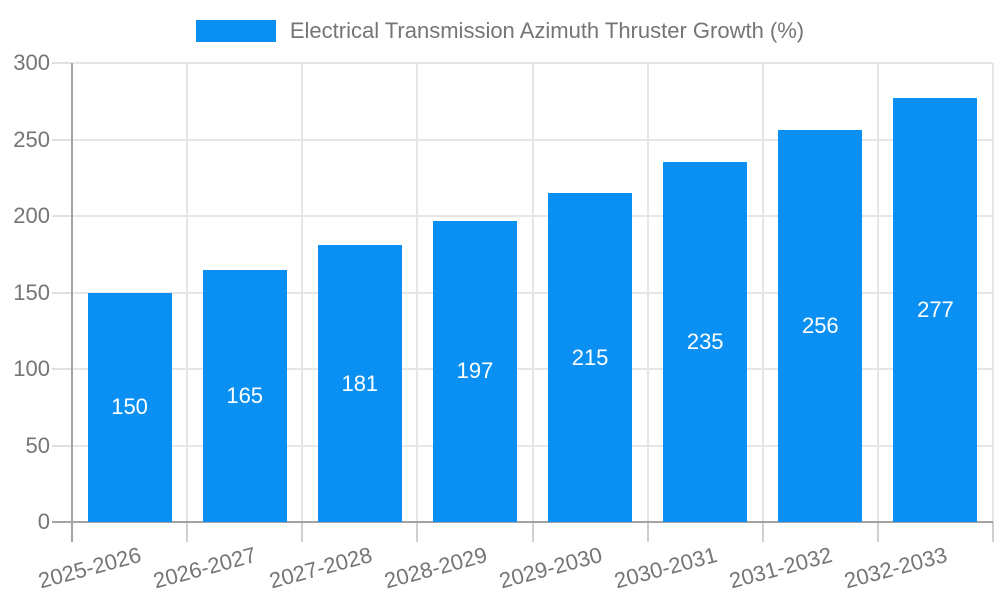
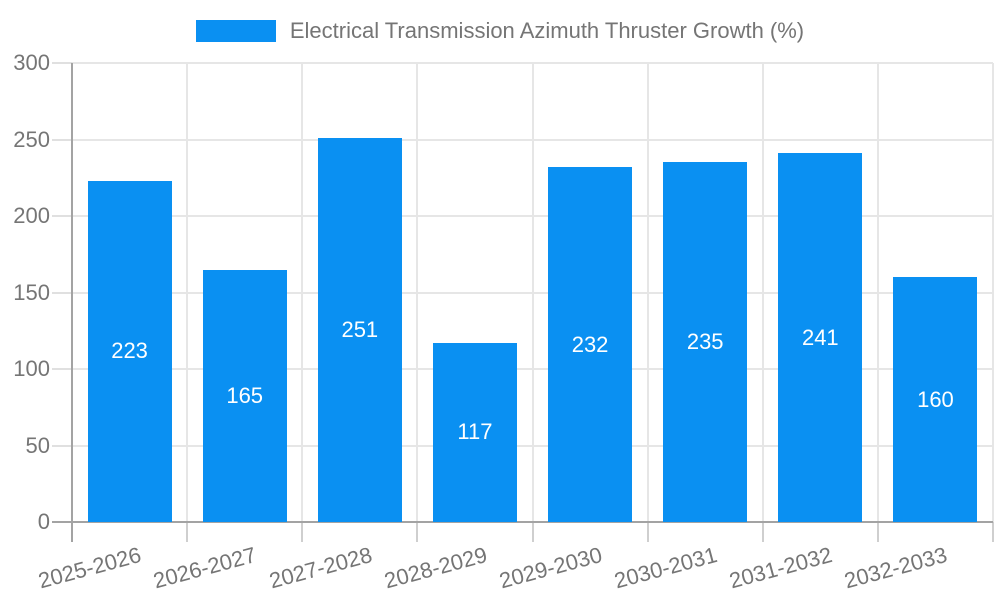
2025-2026: 150 -> 223
2027-2028: 181 -> 251
2028-2029: 197 -> 117
2029-2030: 215 -> 232
2031-2032: 256 -> 241
2032-2033: 277 -> 160
